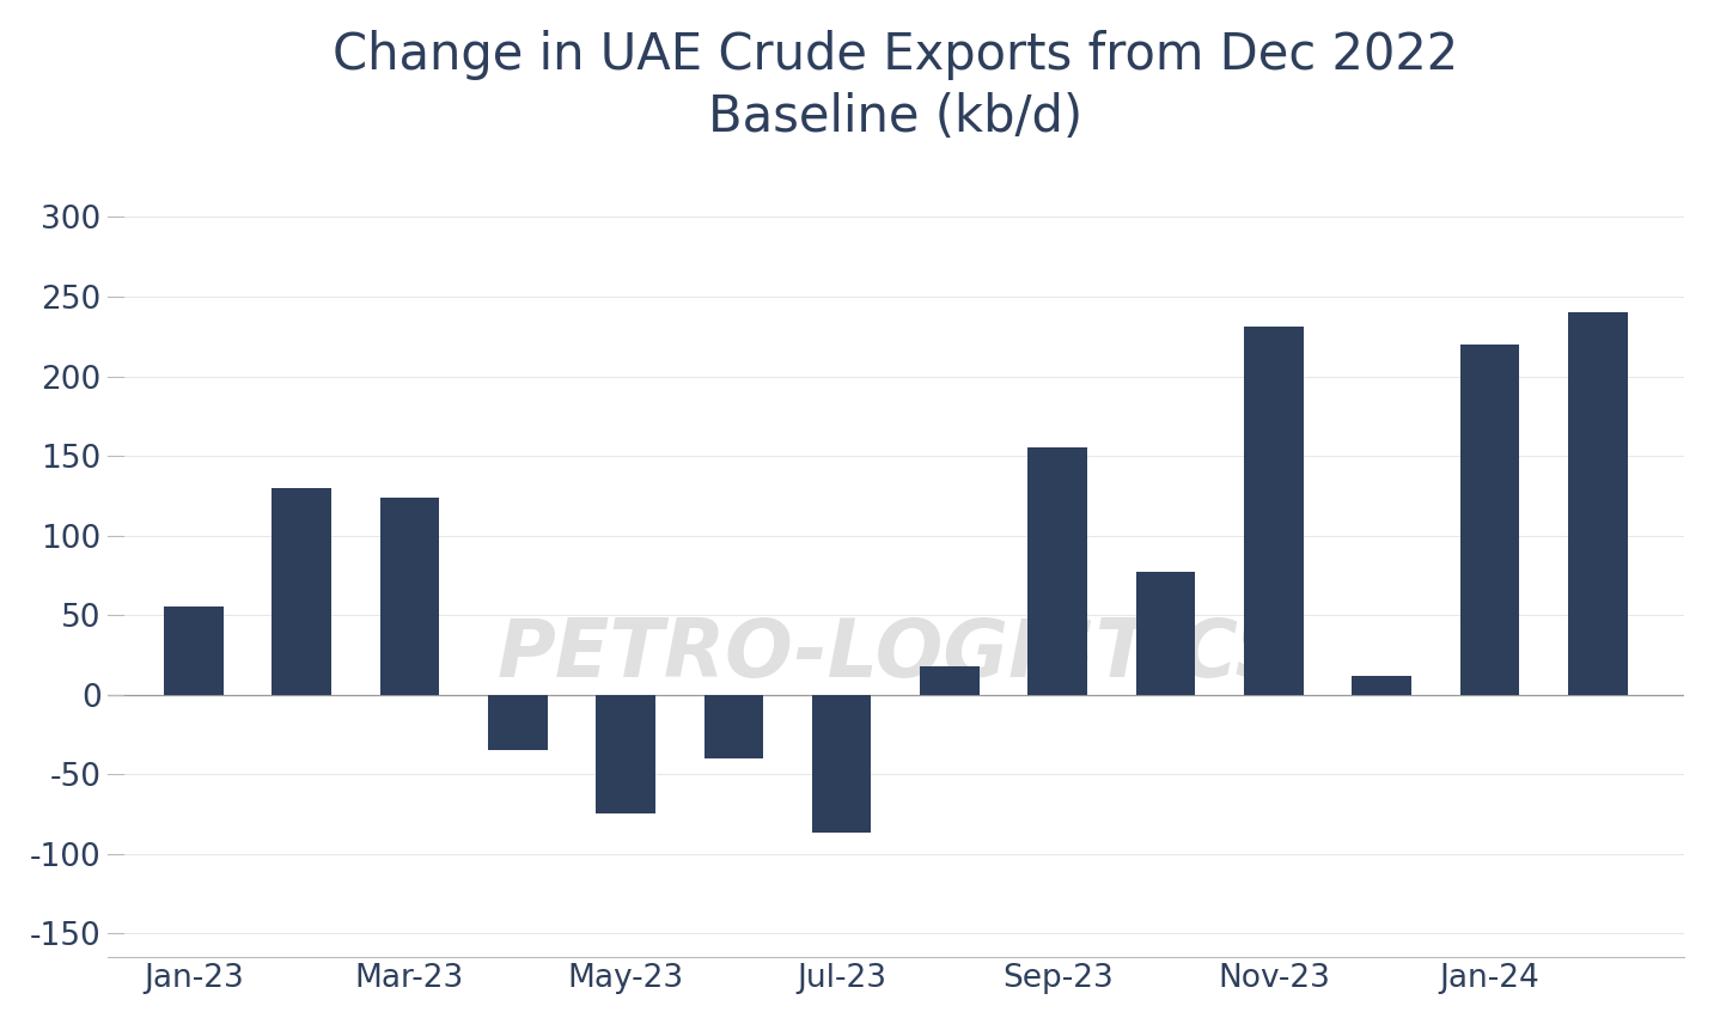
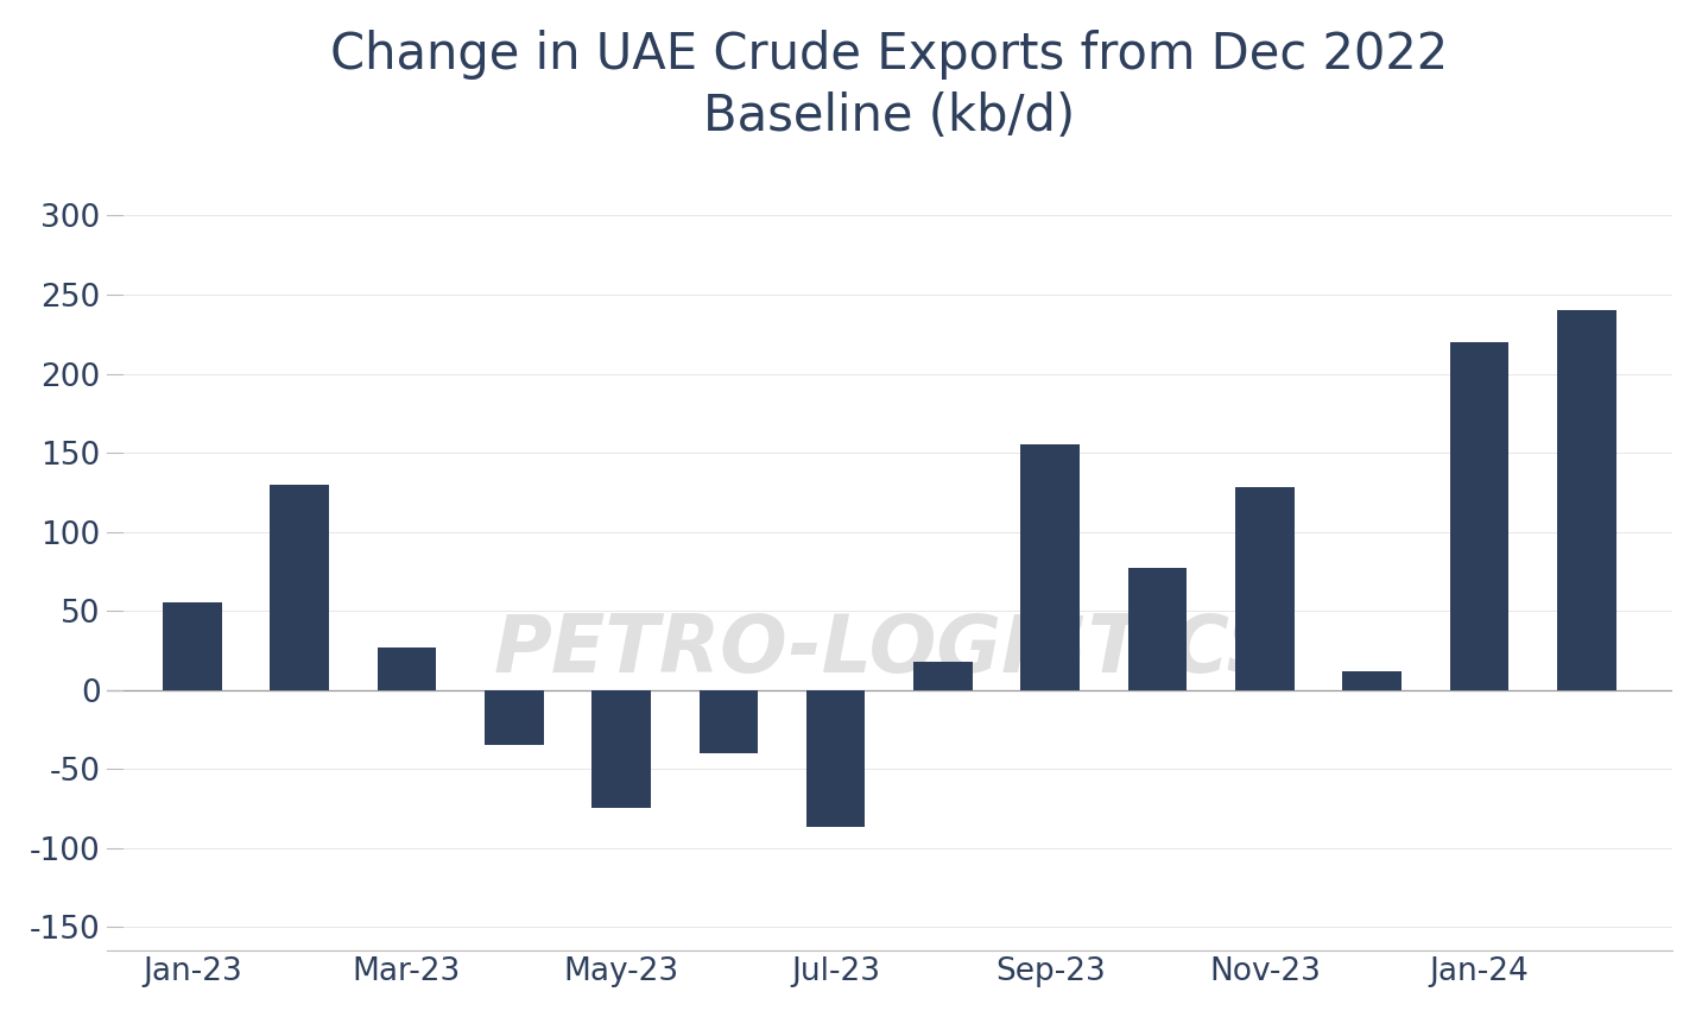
Mar-23: 124 -> 27
Nov-23: 231 -> 128
